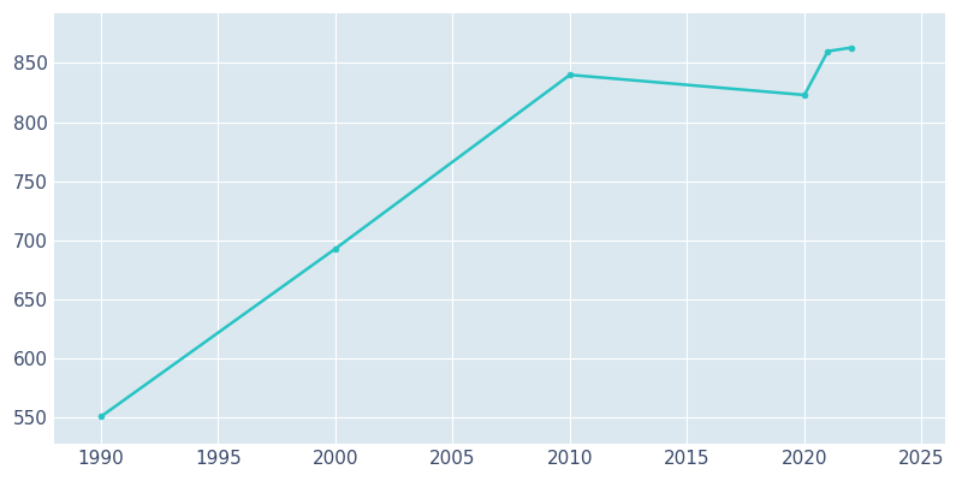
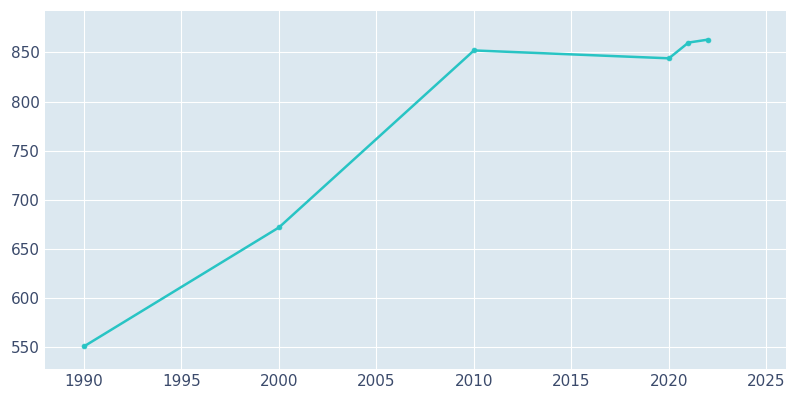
2000: 693 -> 672
2010: 840 -> 852
2020: 823 -> 844
